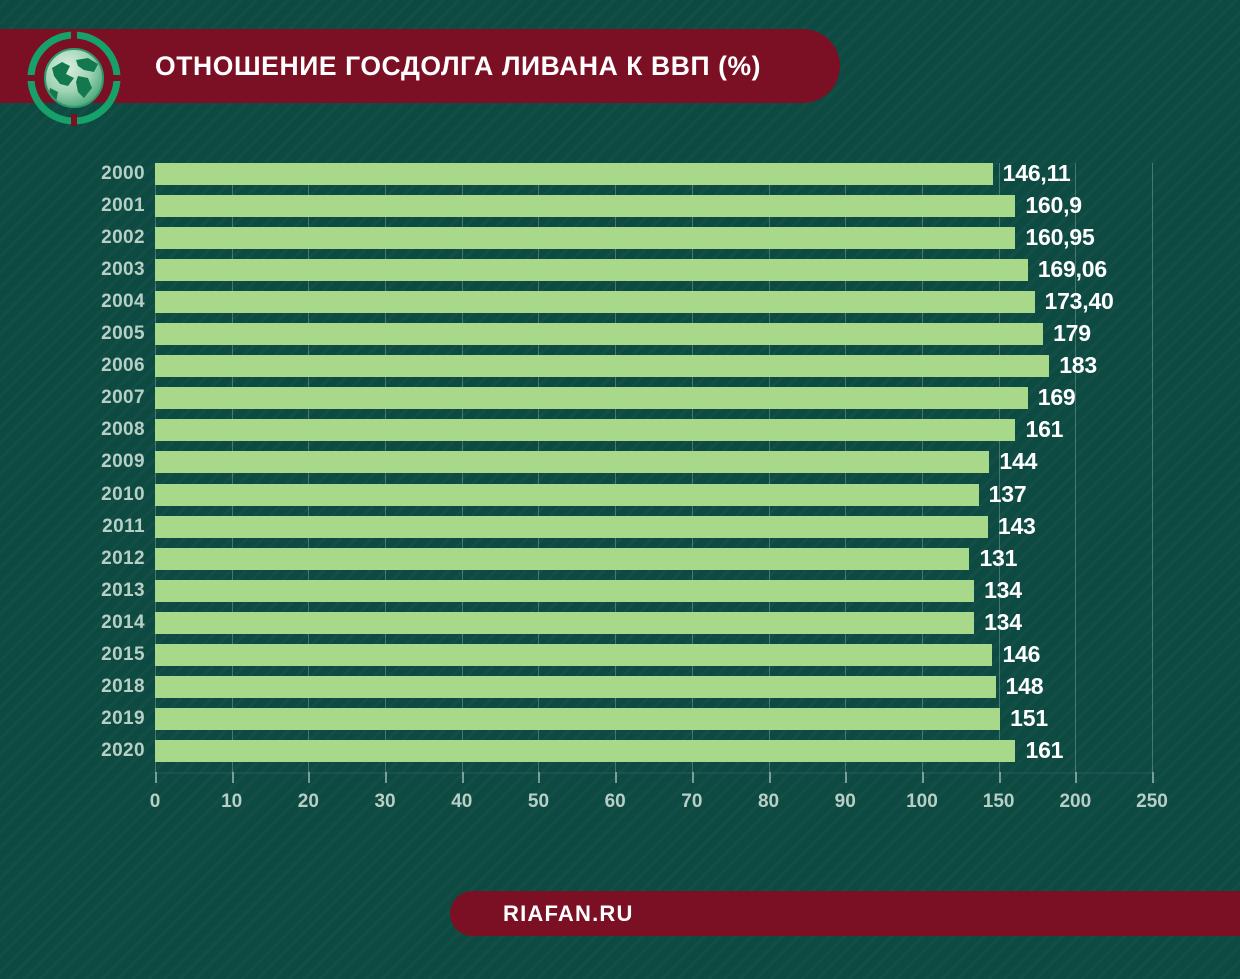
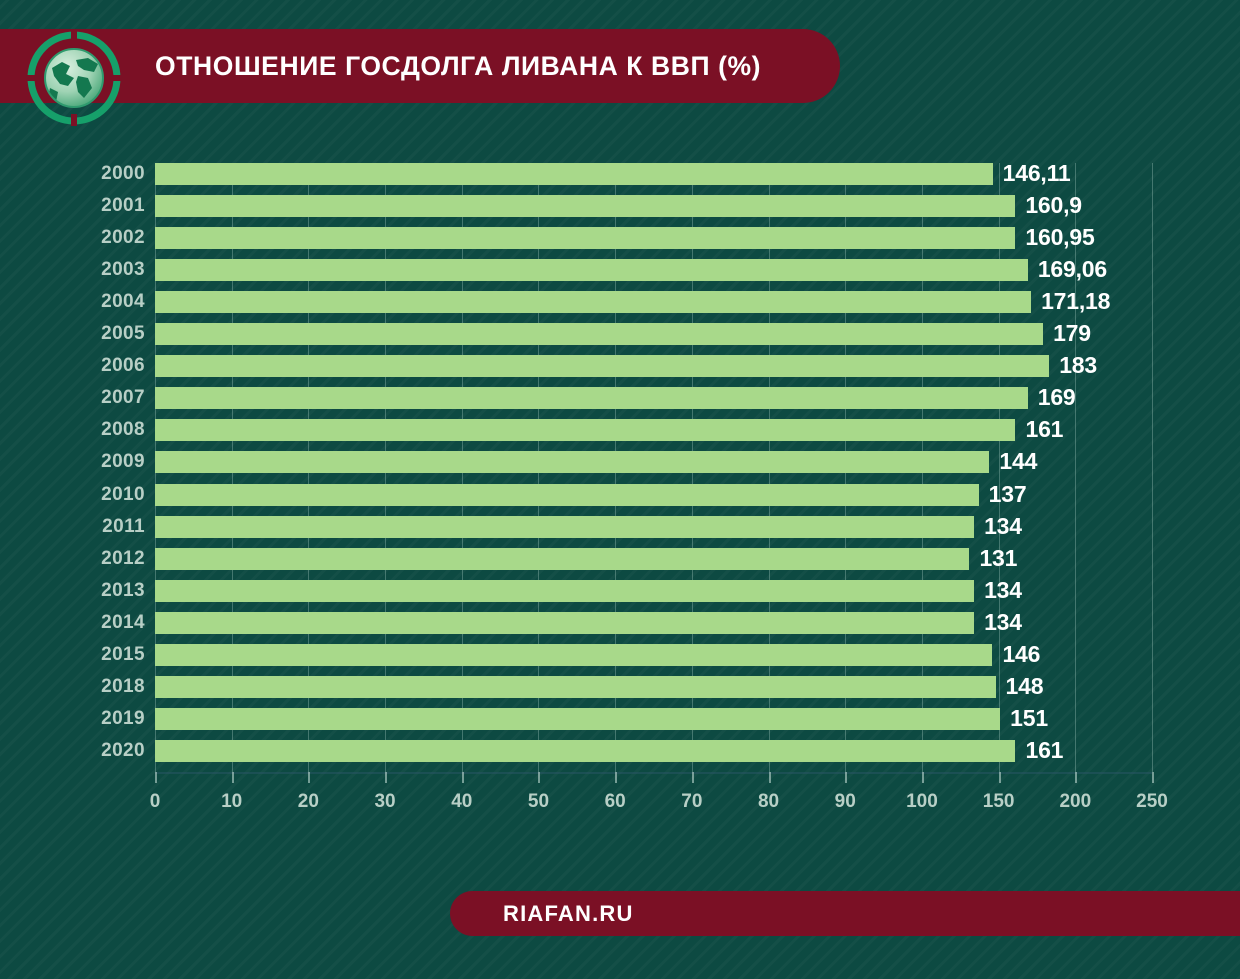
2004: 173,40 -> 171,18
2011: 143 -> 134
